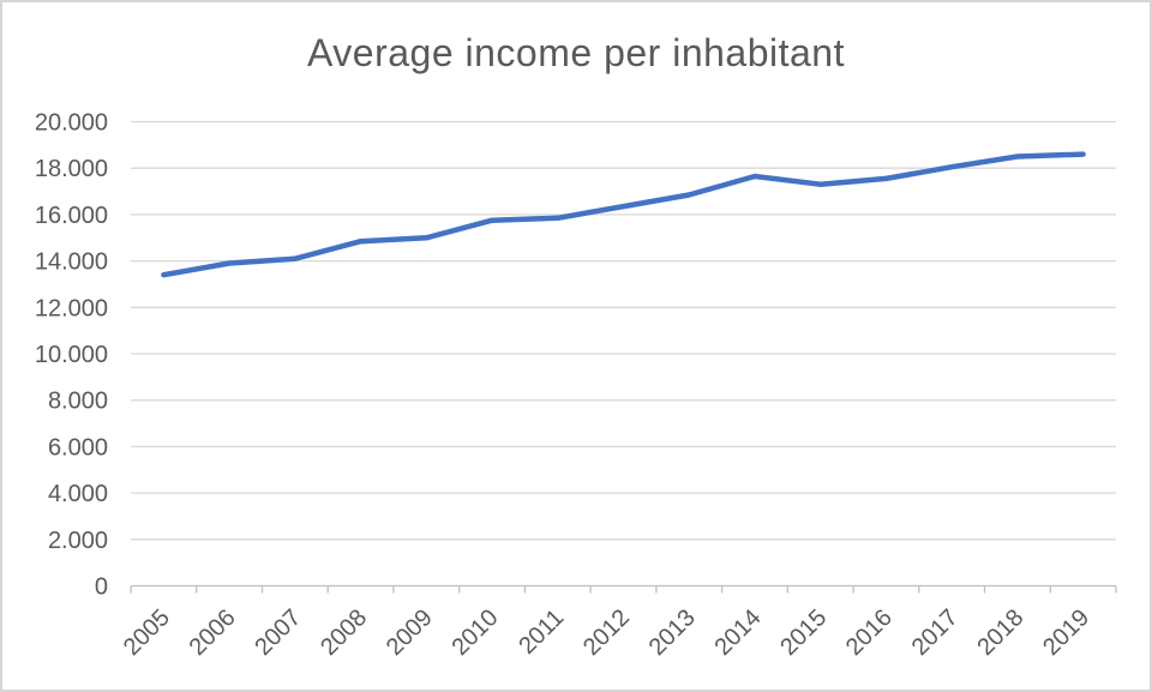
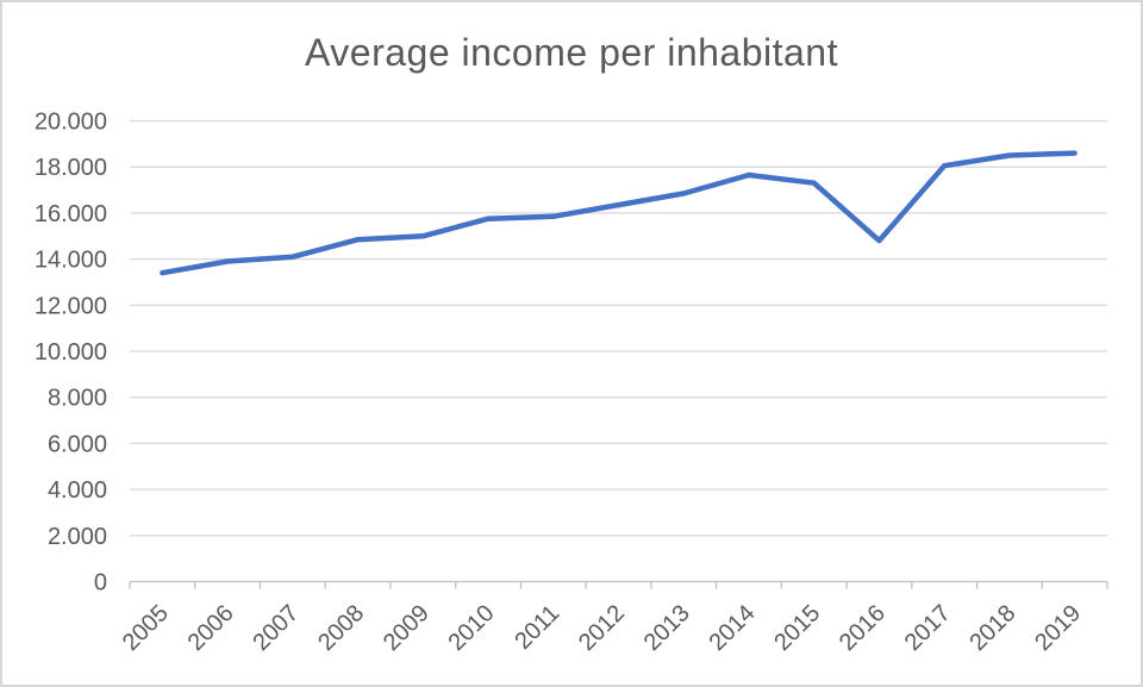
2016: 17600 -> 14800
